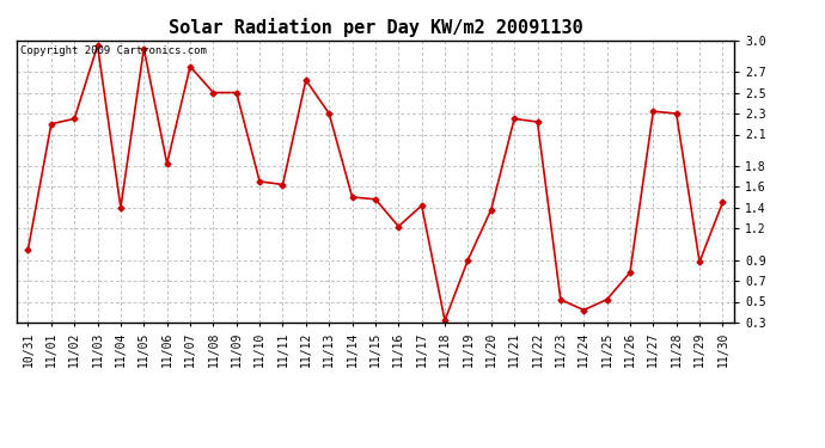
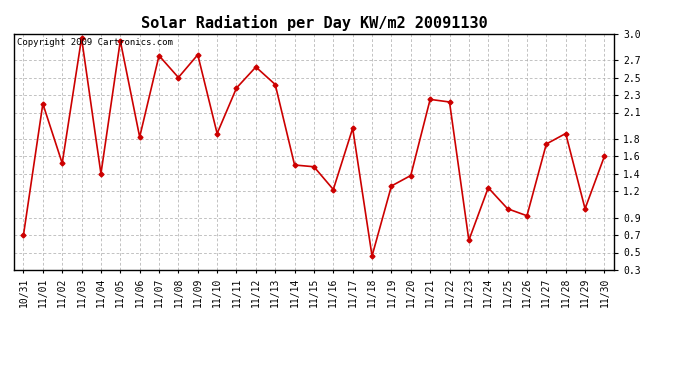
10/31: 1.00 -> 0.70
11/02: 2.25 -> 1.52
11/09: 2.50 -> 2.76
11/10: 1.65 -> 1.86
11/11: 1.62 -> 2.38
11/13: 2.30 -> 2.42
11/17: 1.42 -> 1.92
11/18: 0.32 -> 0.46
11/19: 0.90 -> 1.26
11/23: 0.52 -> 0.64
11/24: 0.42 -> 1.24
11/25: 0.52 -> 1.00
11/26: 0.78 -> 0.92
11/27: 2.32 -> 1.74
11/28: 2.30 -> 1.86
11/29: 0.88 -> 1.00
11/30: 1.45 -> 1.60
